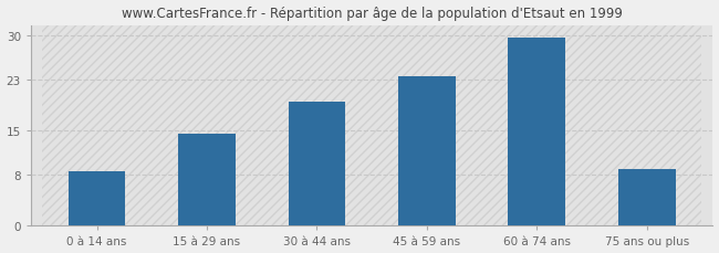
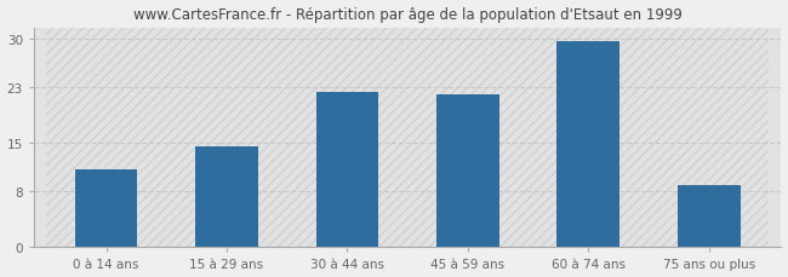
0 à 14 ans: 8.5 -> 11.2
30 à 44 ans: 19.5 -> 22.2
45 à 59 ans: 23.5 -> 22.0
